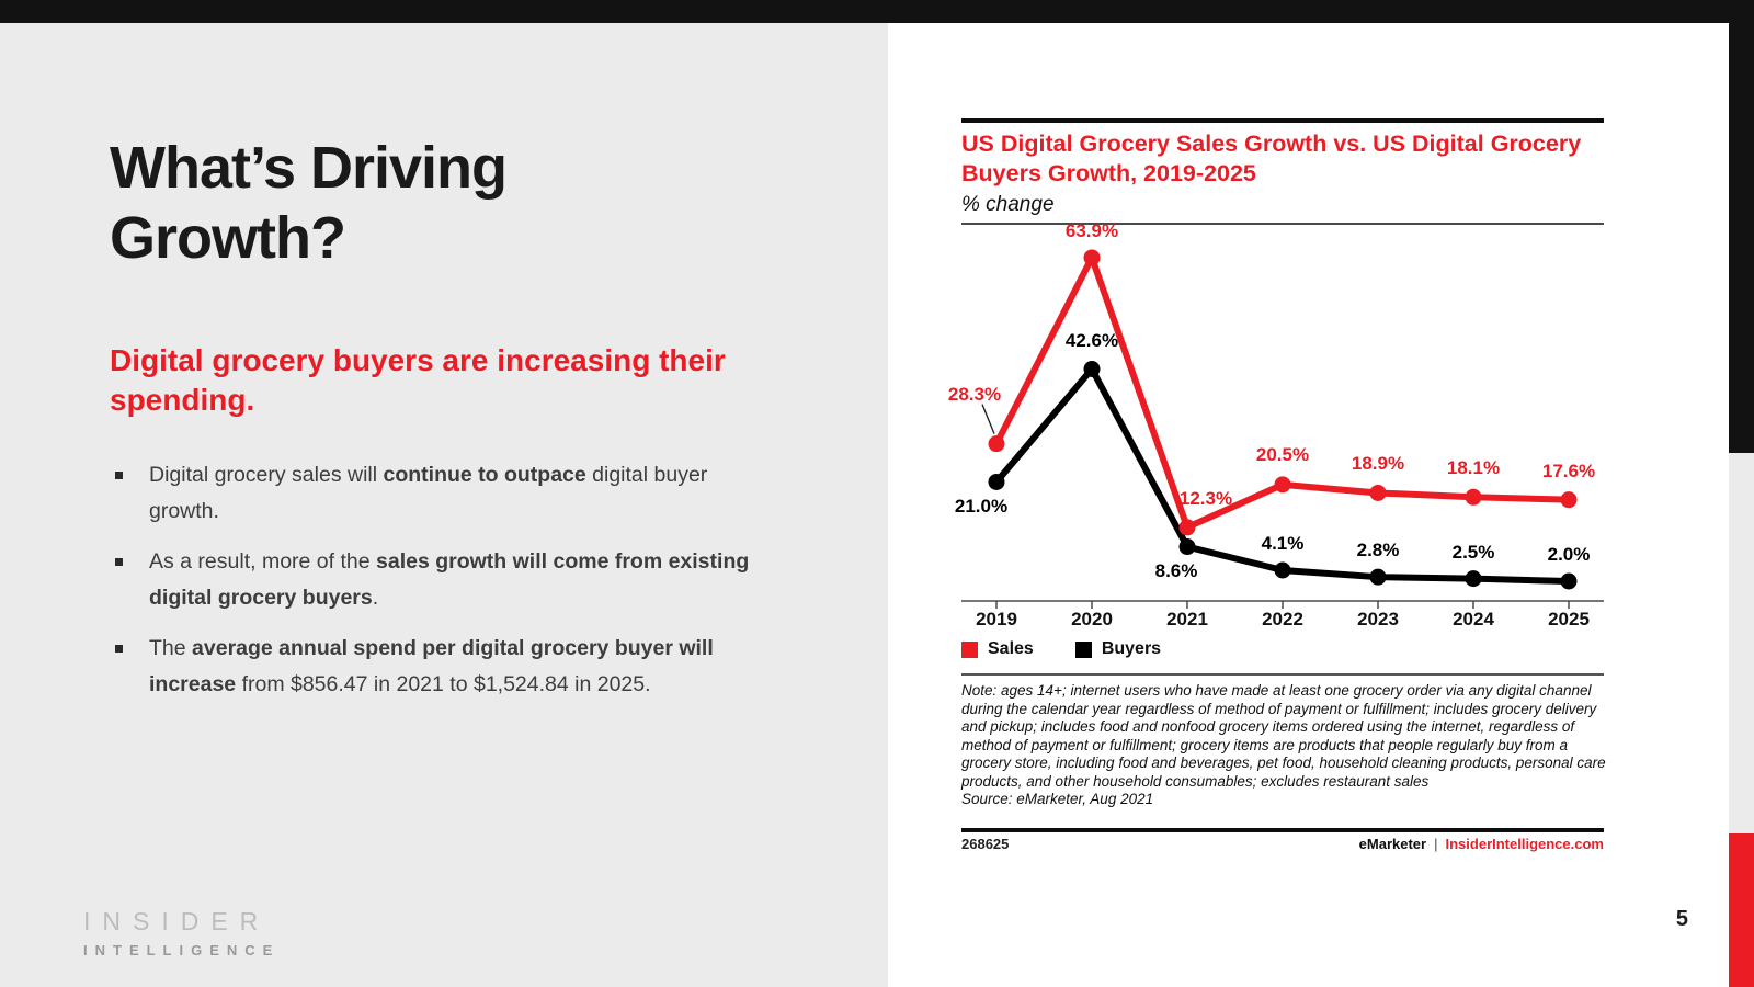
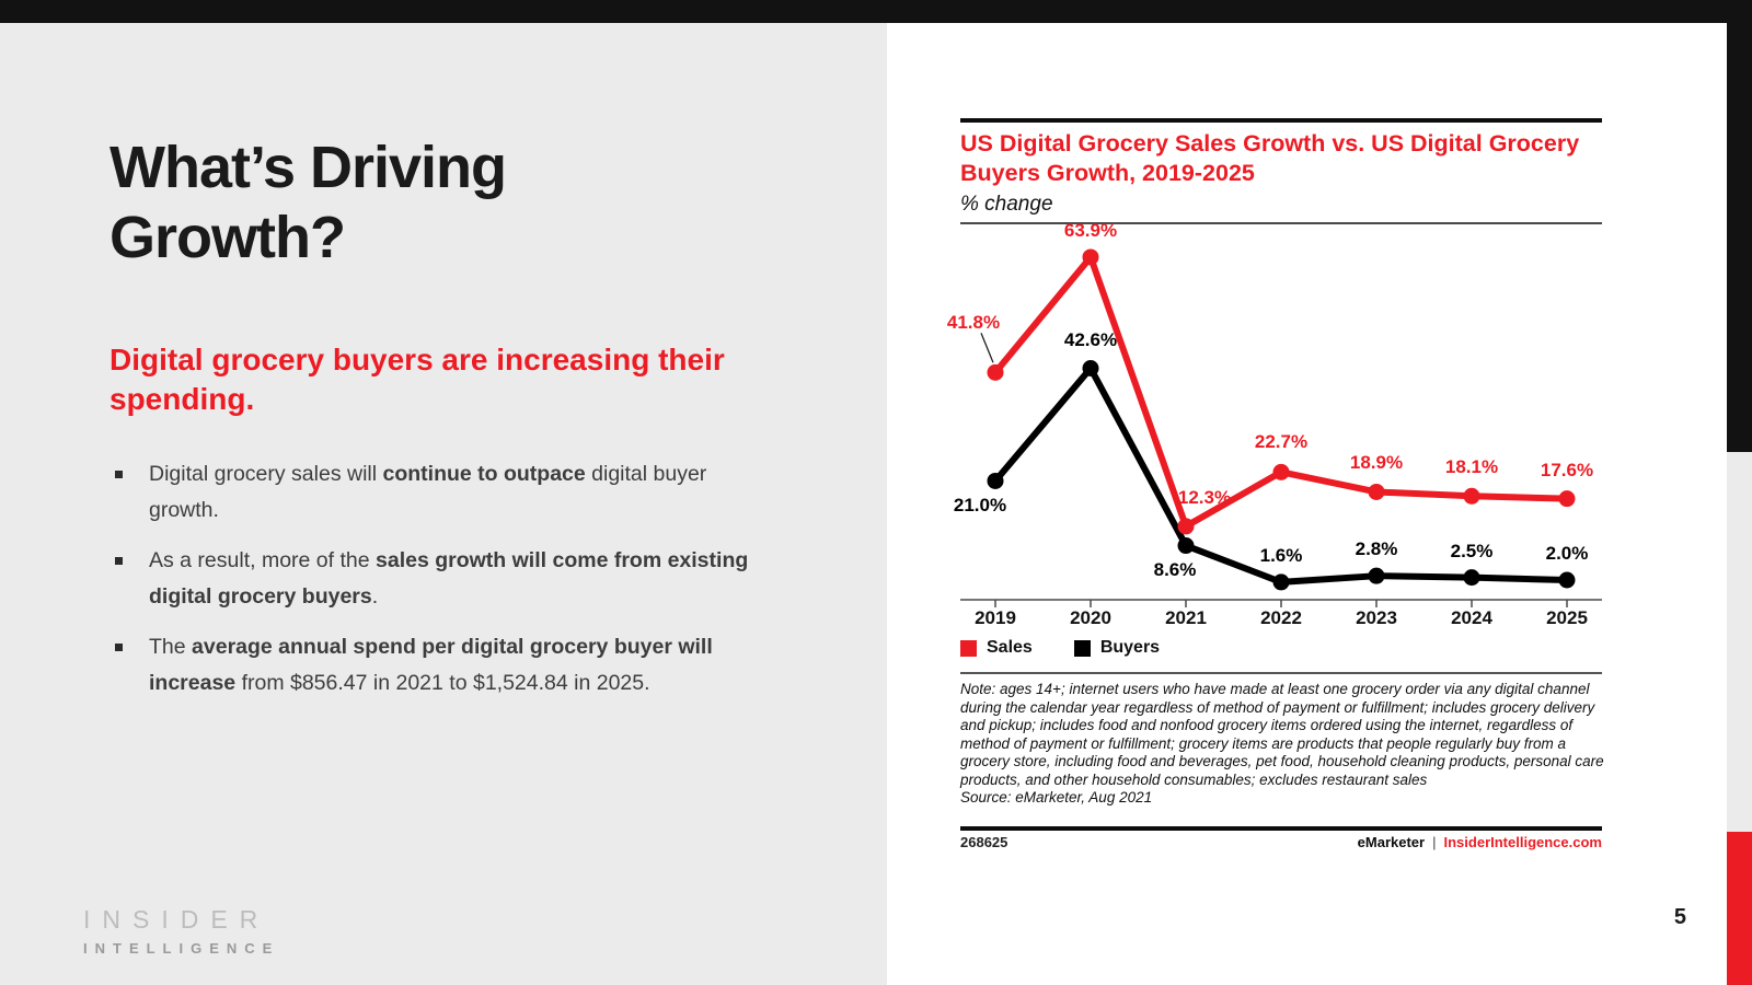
Sales/2019: 28.3% -> 41.8%
Sales/2022: 20.5% -> 22.7%
Buyers/2022: 4.1% -> 1.6%
